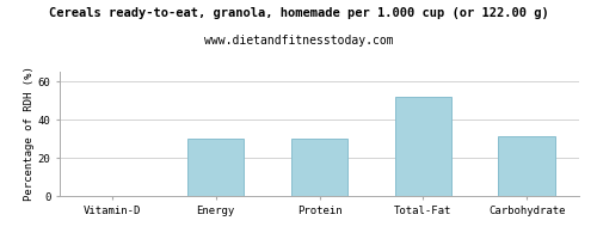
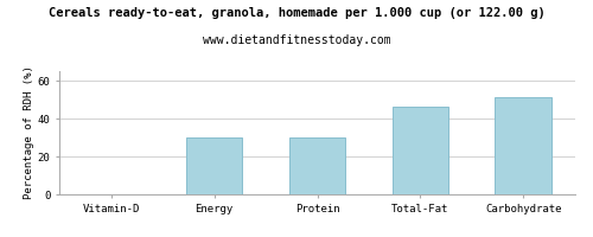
Total-Fat: 52 -> 46
Carbohydrate: 31 -> 51
